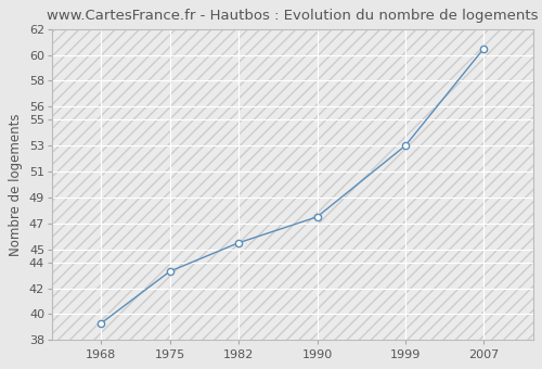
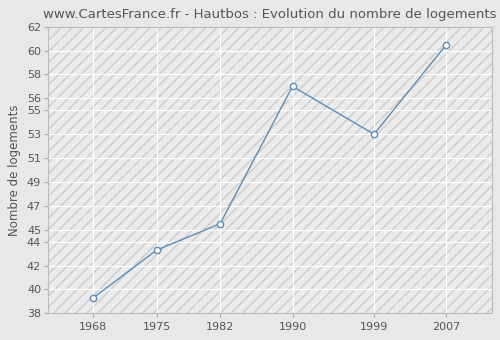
1990: 47.5 -> 57.0
